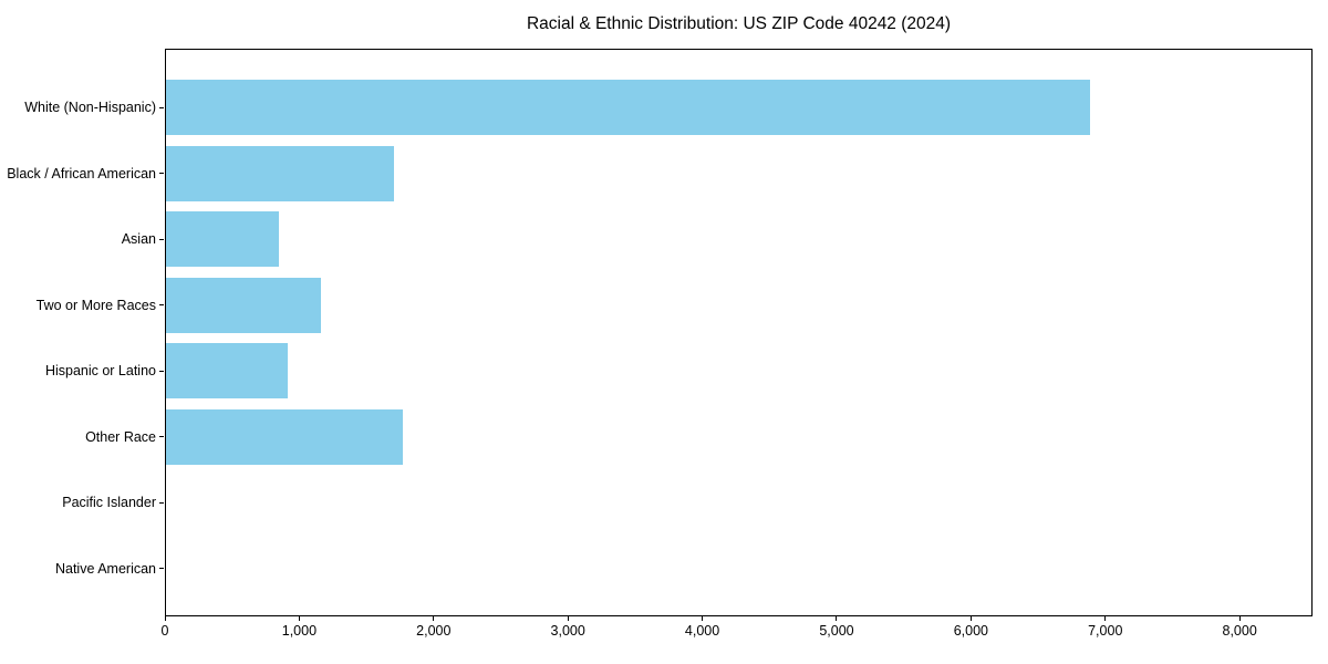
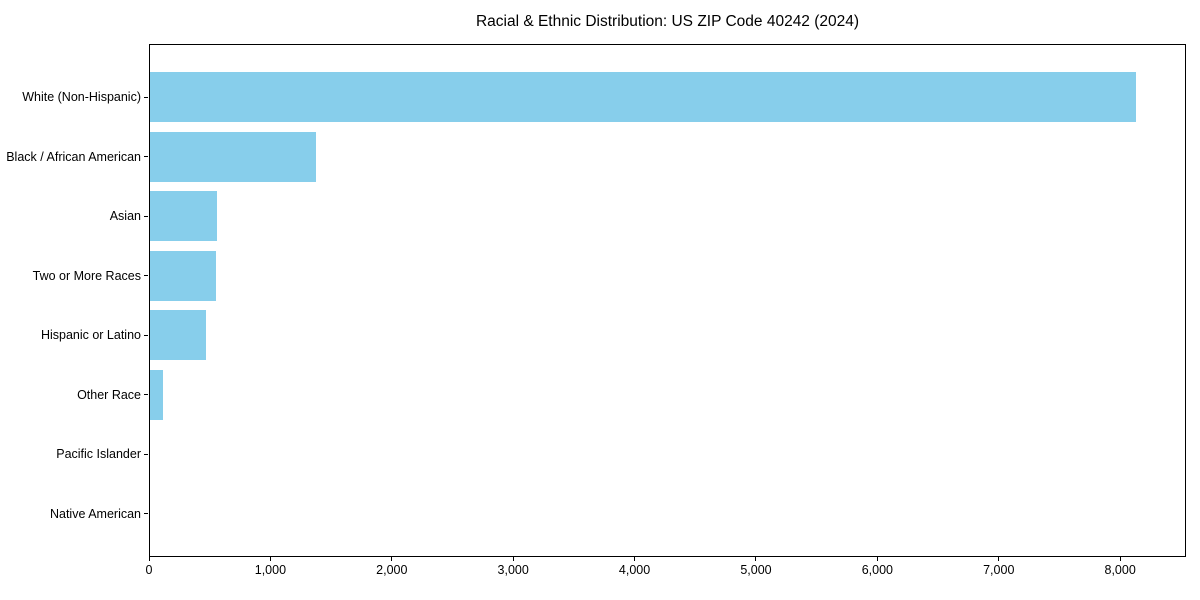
White (Non-Hispanic): 6880 -> 8120
Black / African American: 1700 -> 1370
Asian: 840 -> 560
Two or More Races: 1150 -> 540
Hispanic or Latino: 910 -> 460
Other Race: 1760 -> 100
